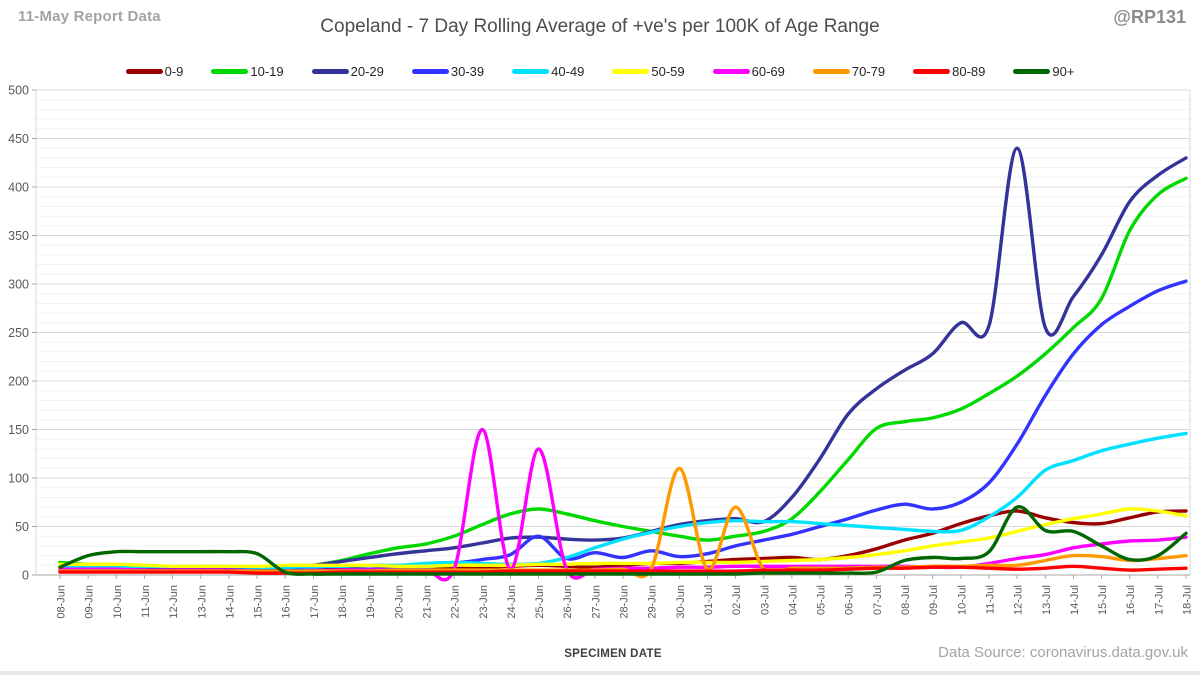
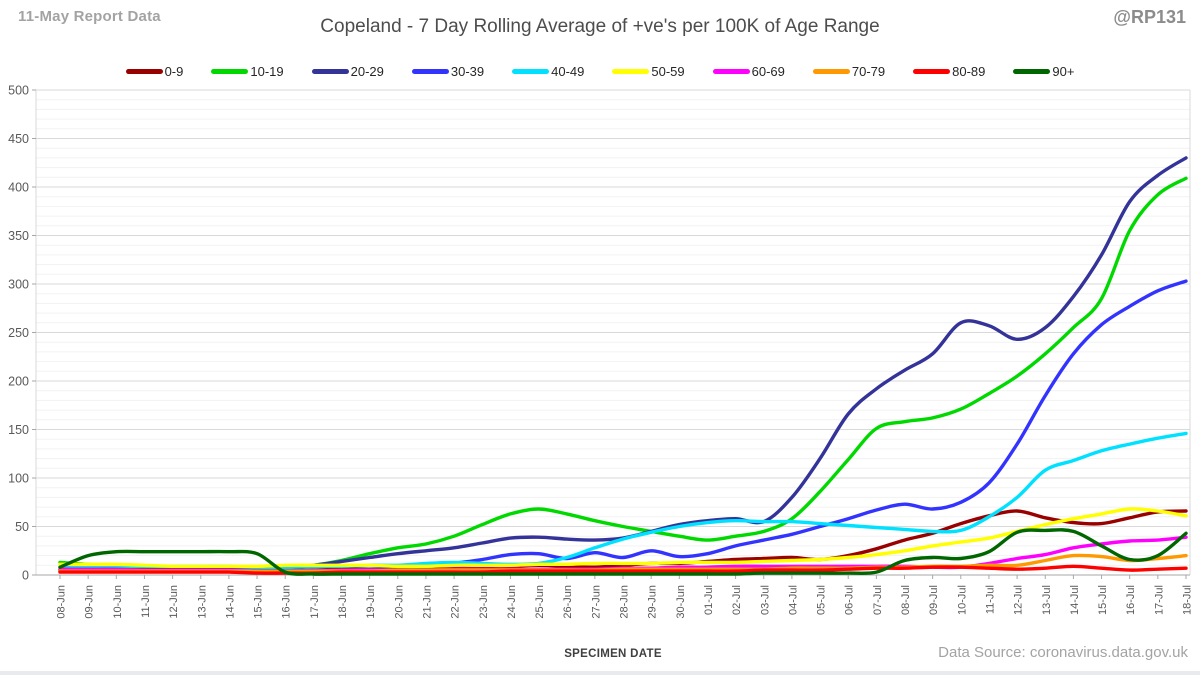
60-69/23-Jun: 150 -> 10
30-39/25-Jun: 40 -> 20
60-69/25-Jun: 130 -> 10
70-79/30-Jun: 110 -> 10
70-79/02-Jul: 70 -> 10
20-29/12-Jul: 440 -> 240
90+/12-Jul: 70 -> 40
